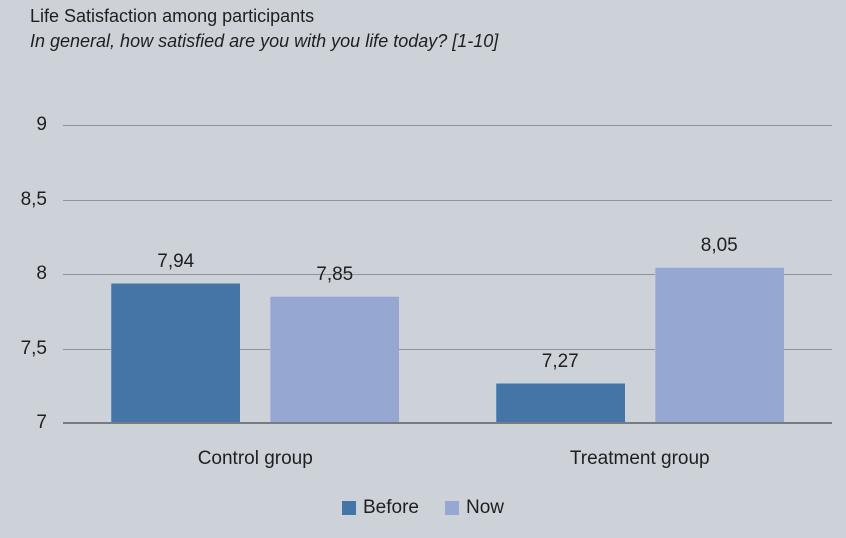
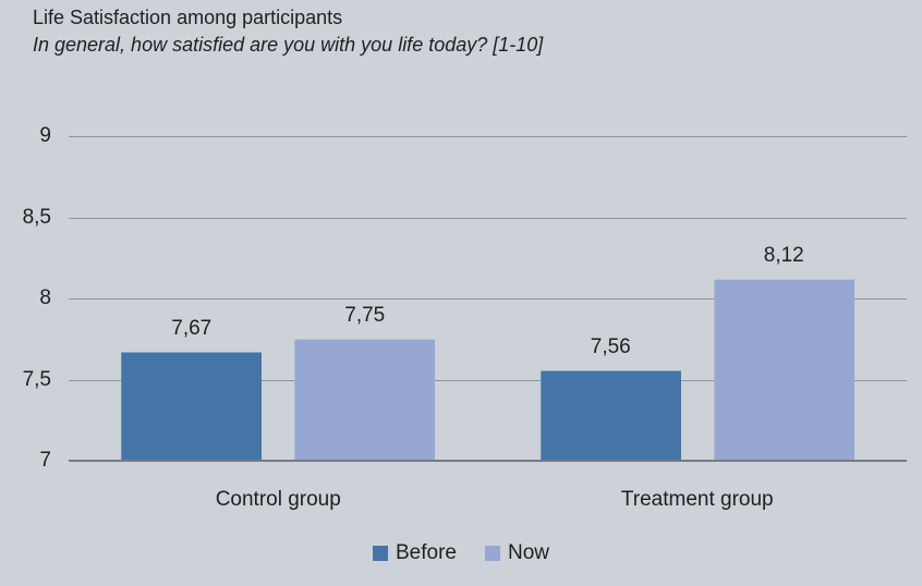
Before/Control group: 7,94 -> 7,67
Now/Control group: 7,85 -> 7,75
Before/Treatment group: 7,27 -> 7,56
Now/Treatment group: 8,05 -> 8,12
